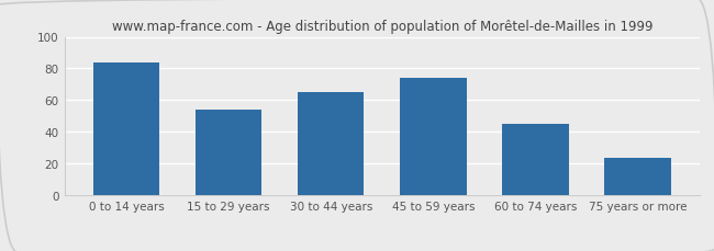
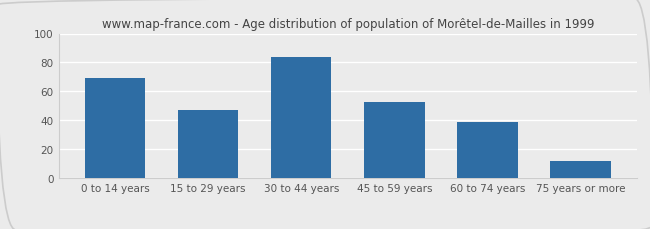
0 to 14 years: 84 -> 69
15 to 29 years: 54 -> 47
30 to 44 years: 65 -> 84
45 to 59 years: 74 -> 53
60 to 74 years: 45 -> 39
75 years or more: 24 -> 12
